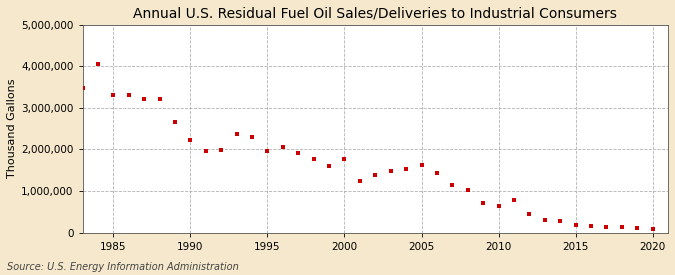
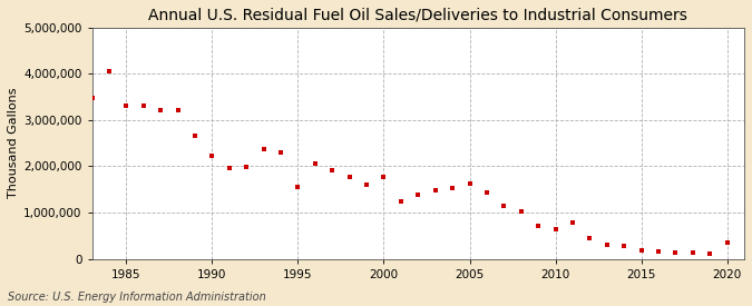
1995: 1,970,000 -> 1,550,000
2020: 80,000 -> 350,000
